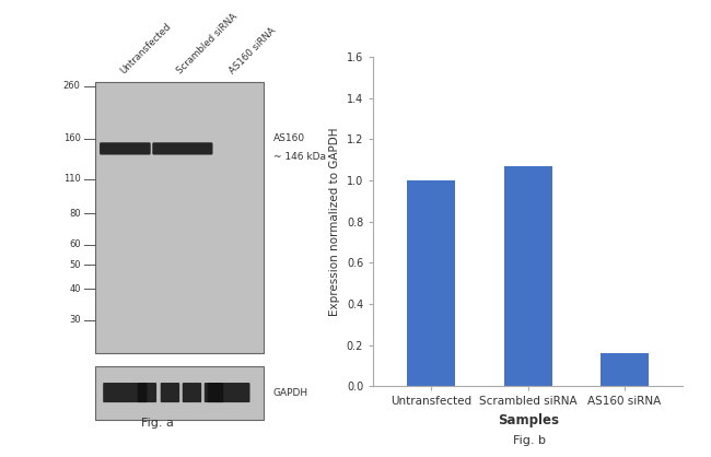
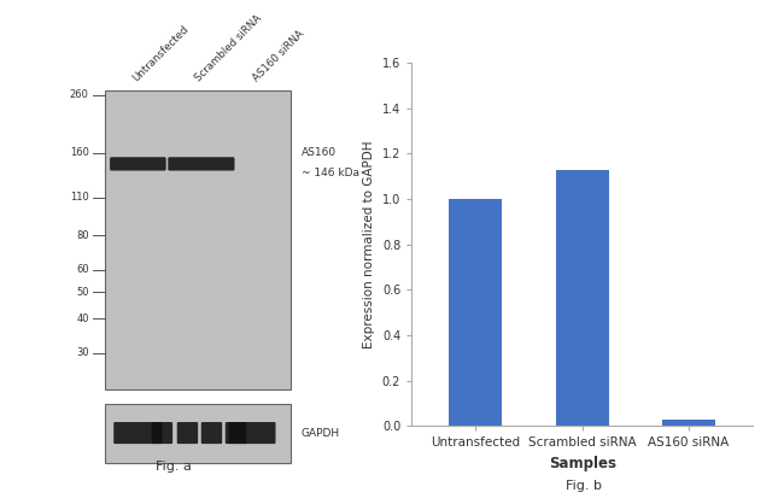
Scrambled siRNA: 1.07 -> 1.13
AS160 siRNA: 0.16 -> 0.03
